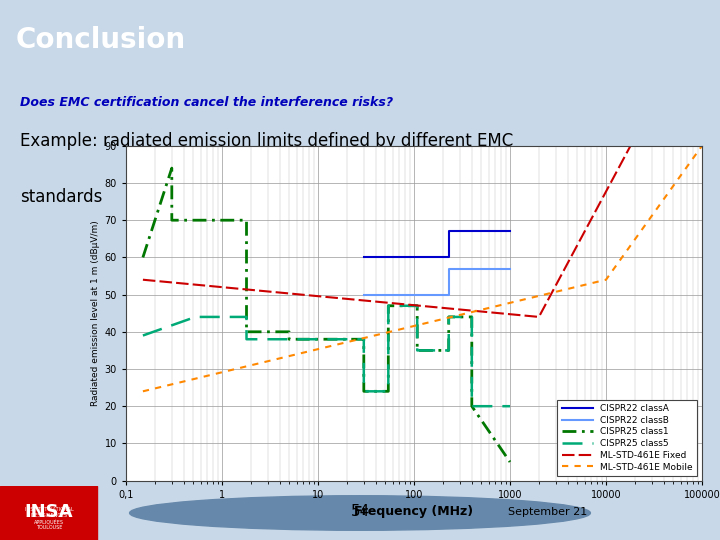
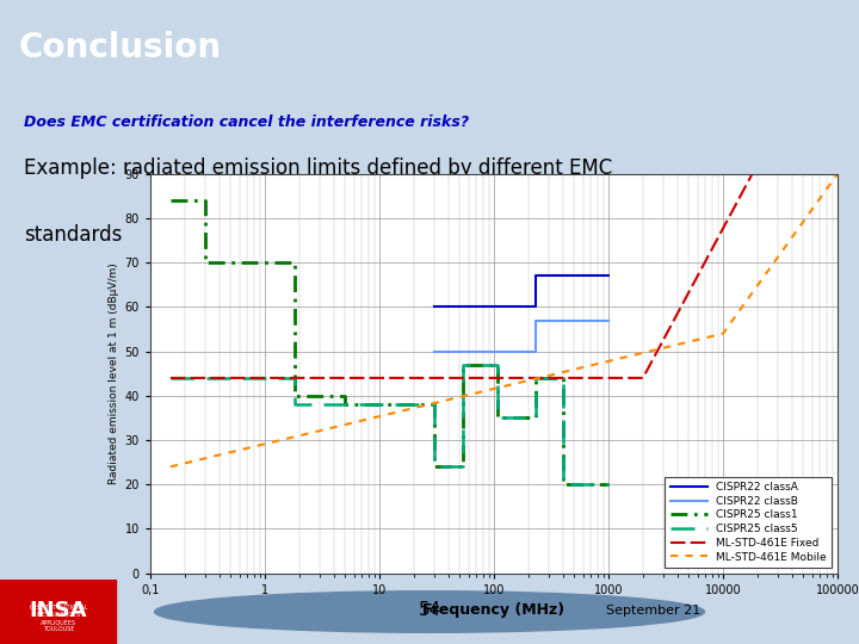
CISPR25 class1/0,1: 60 -> 84
CISPR25 class5/0,1: 39 -> 44
ML-STD-461E Fixed/0,1: 54 -> 44
CISPR25 class1/1000: 5 -> 20
